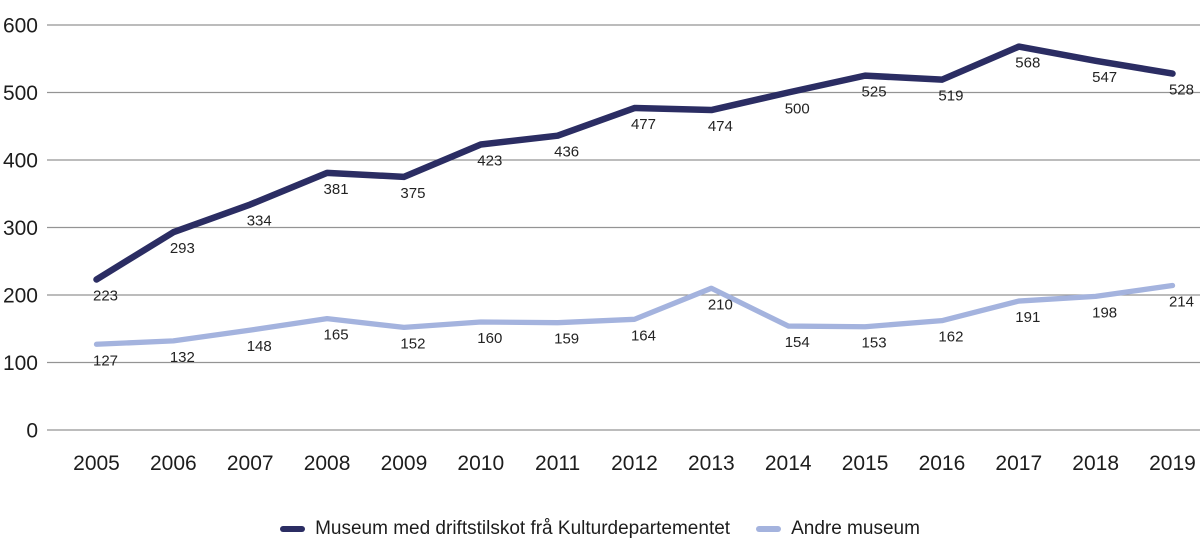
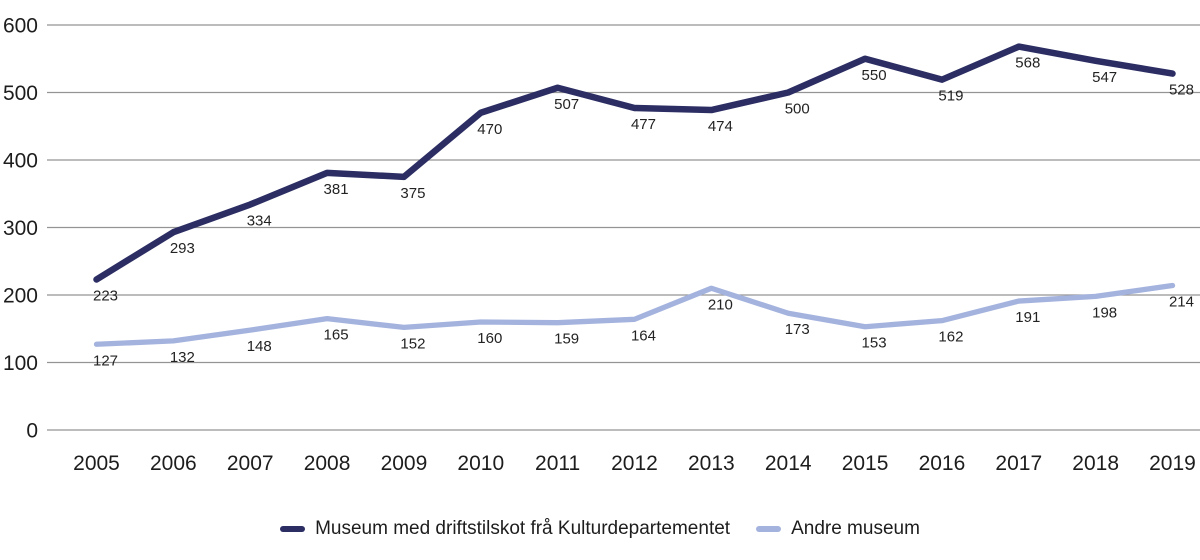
Museum med driftstilskot frå Kulturdepartementet/2010: 423 -> 470
Museum med driftstilskot frå Kulturdepartementet/2011: 436 -> 507
Andre museum/2014: 154 -> 173
Museum med driftstilskot frå Kulturdepartementet/2015: 525 -> 550
